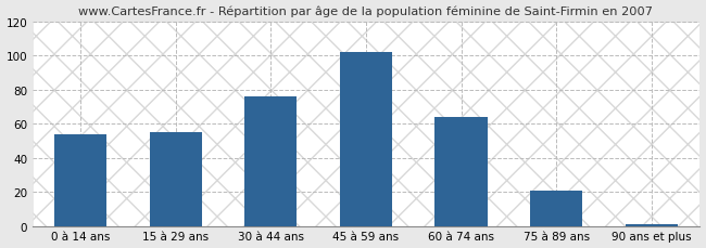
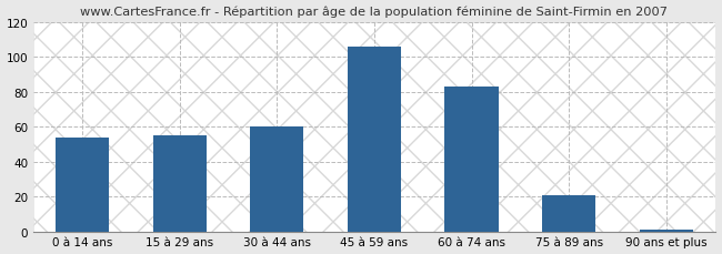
30 à 44 ans: 76 -> 60
45 à 59 ans: 102 -> 106
60 à 74 ans: 64 -> 83
